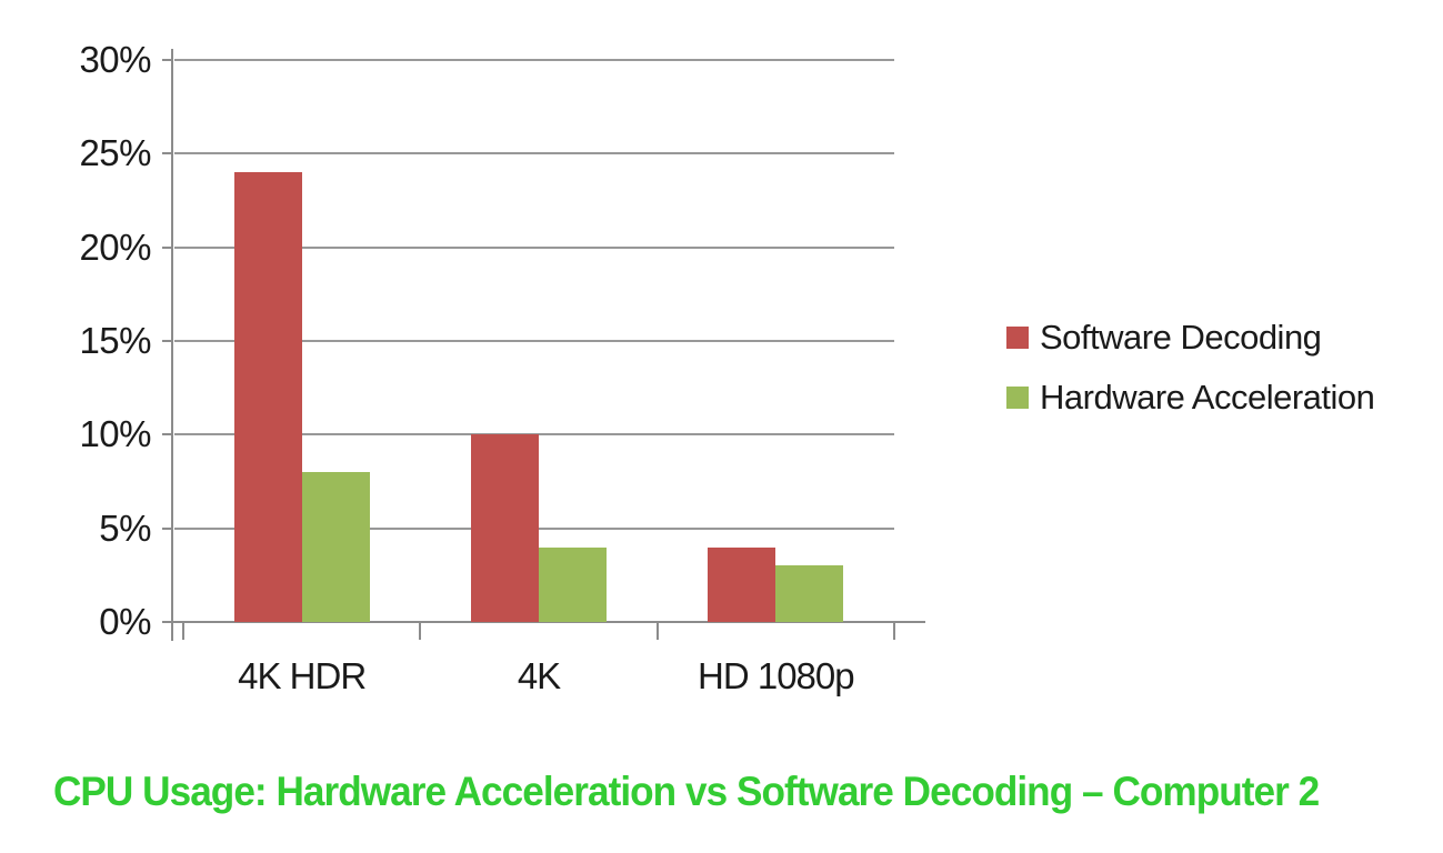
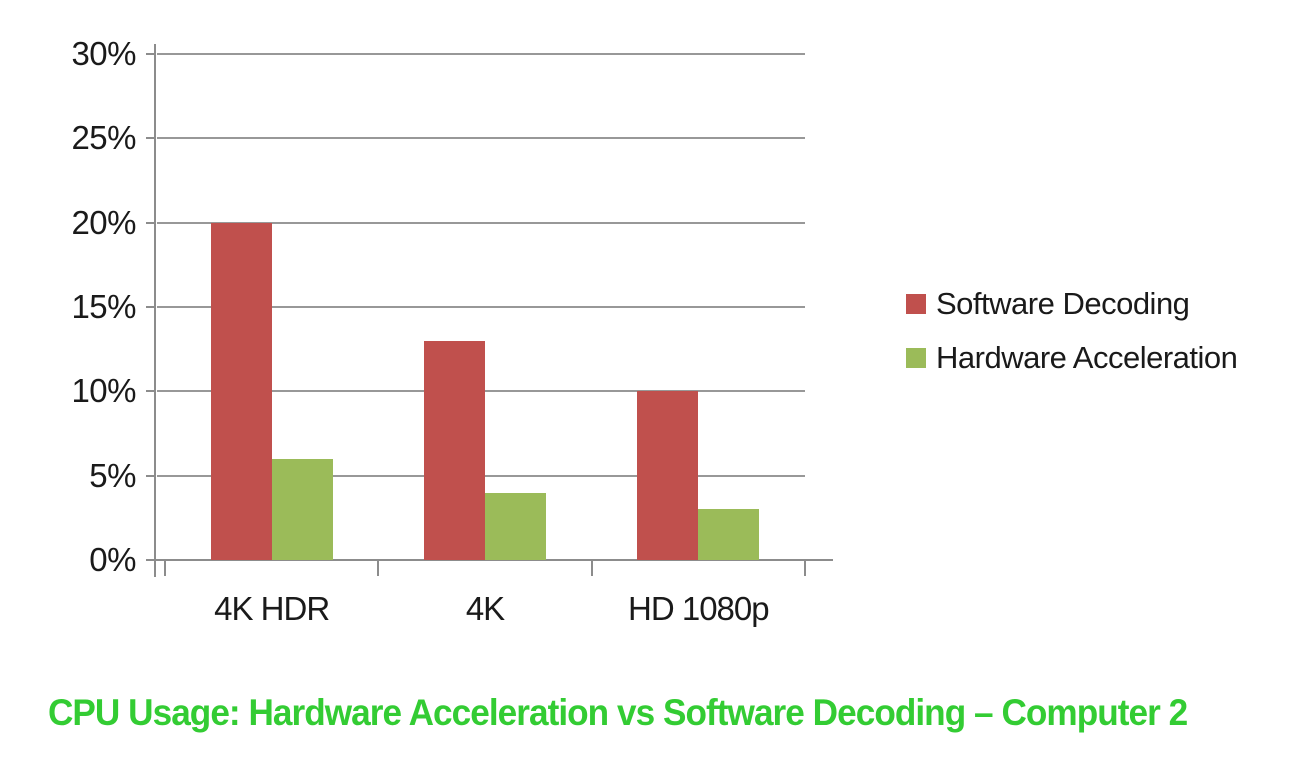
Software Decoding/4K HDR: 24% -> 20%
Hardware Acceleration/4K HDR: 8% -> 6%
Software Decoding/4K: 10% -> 13%
Software Decoding/HD 1080p: 4% -> 10%
